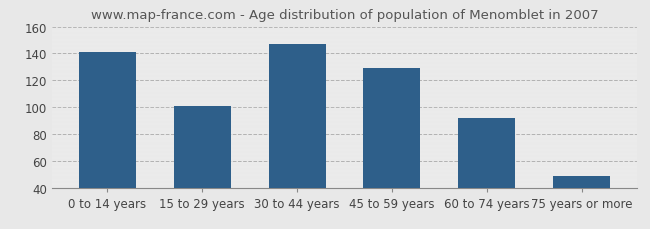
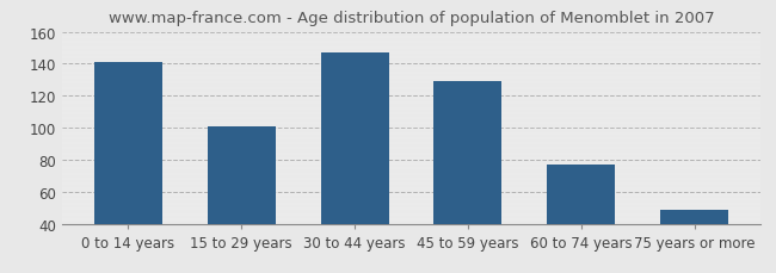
60 to 74 years: 92 -> 77
